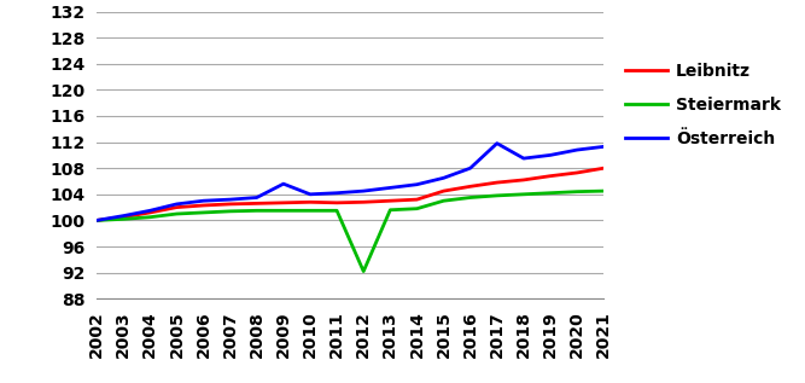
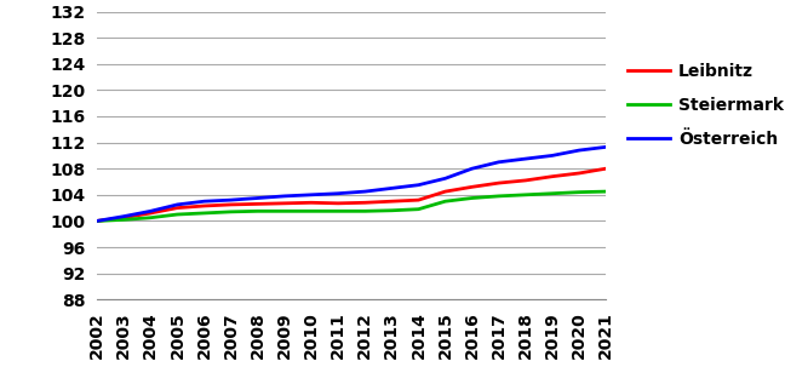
Österreich/2009: 105.6 -> 103.8
Steiermark/2012: 92.2 -> 101.5
Österreich/2017: 111.8 -> 109.0
